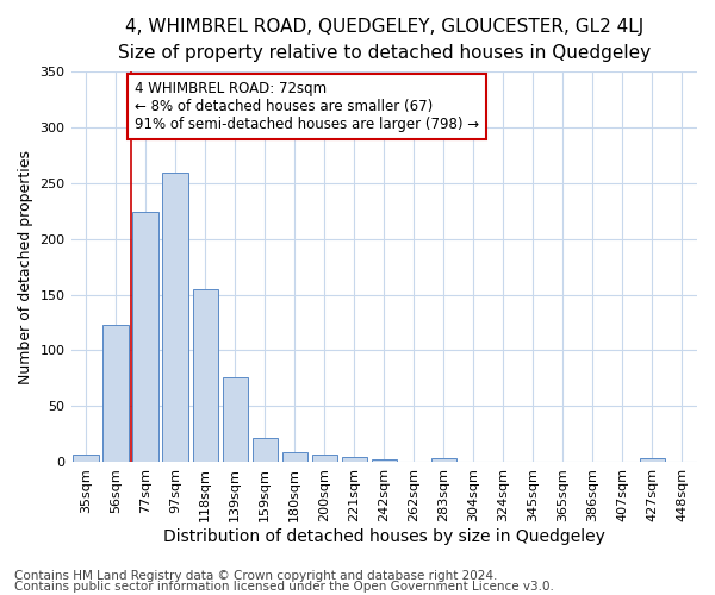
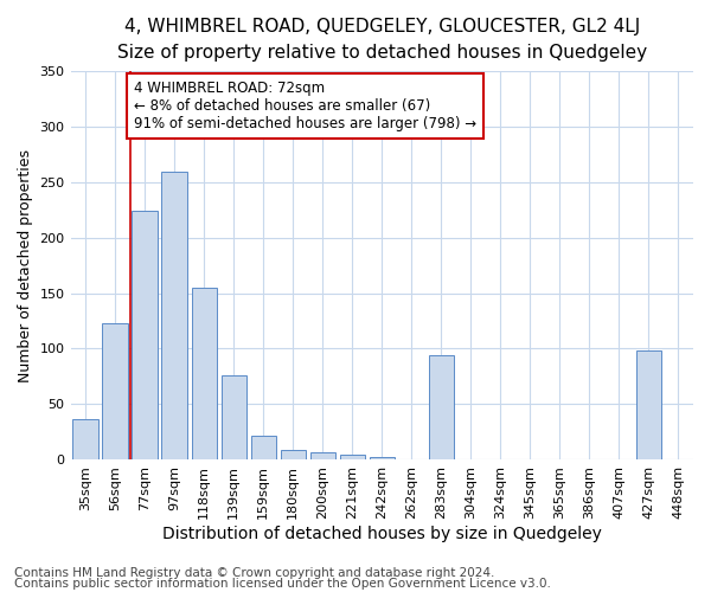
35sqm: 6 -> 36
283sqm: 3 -> 94
427sqm: 3 -> 98
